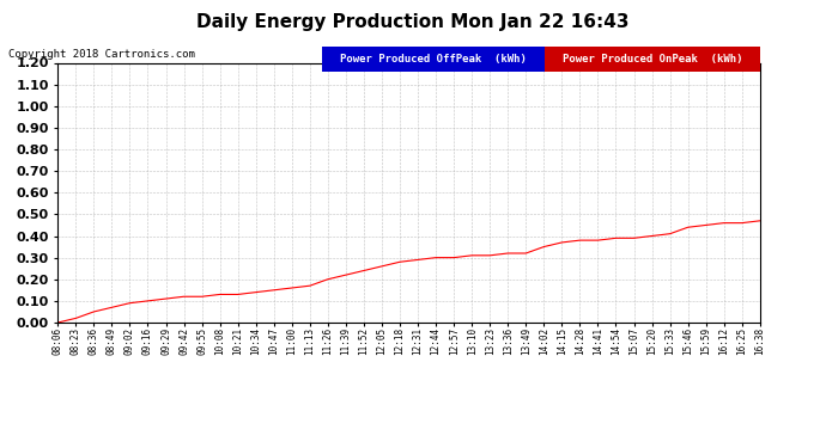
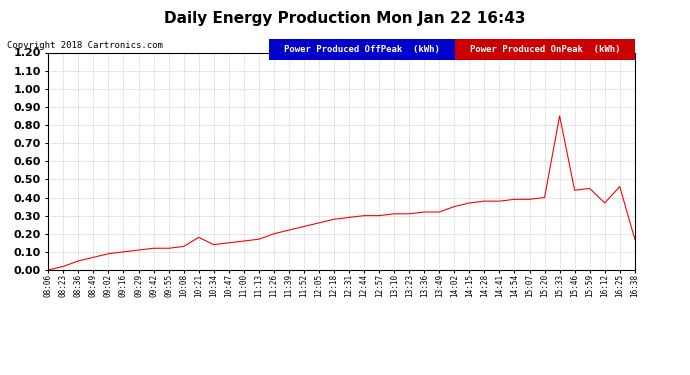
10:21: 0.13 -> 0.18
15:33: 0.41 -> 0.85
16:12: 0.46 -> 0.37
16:38: 0.47 -> 0.17
